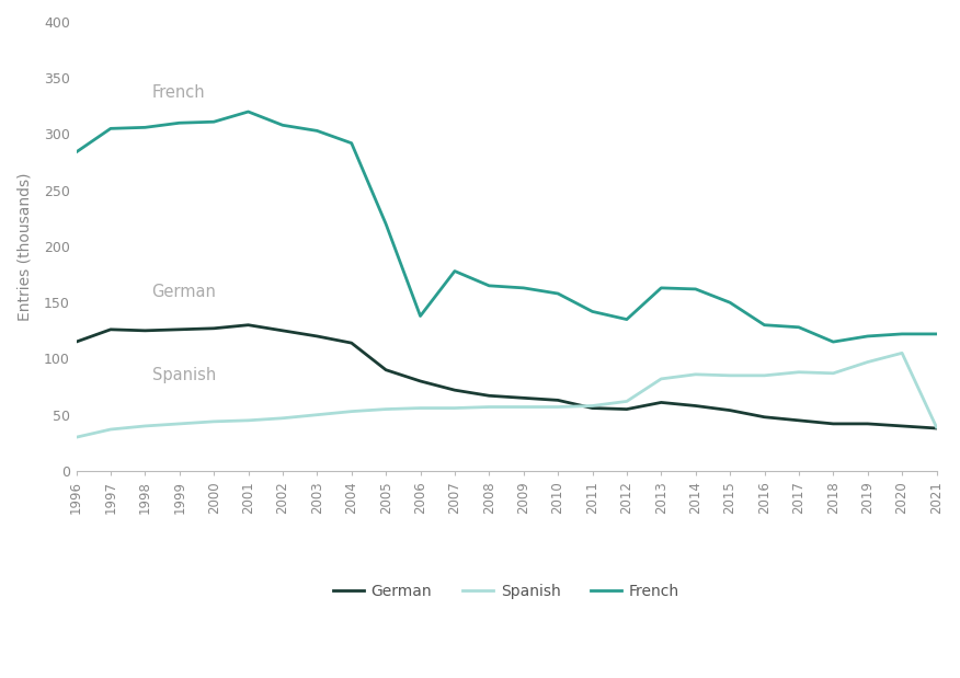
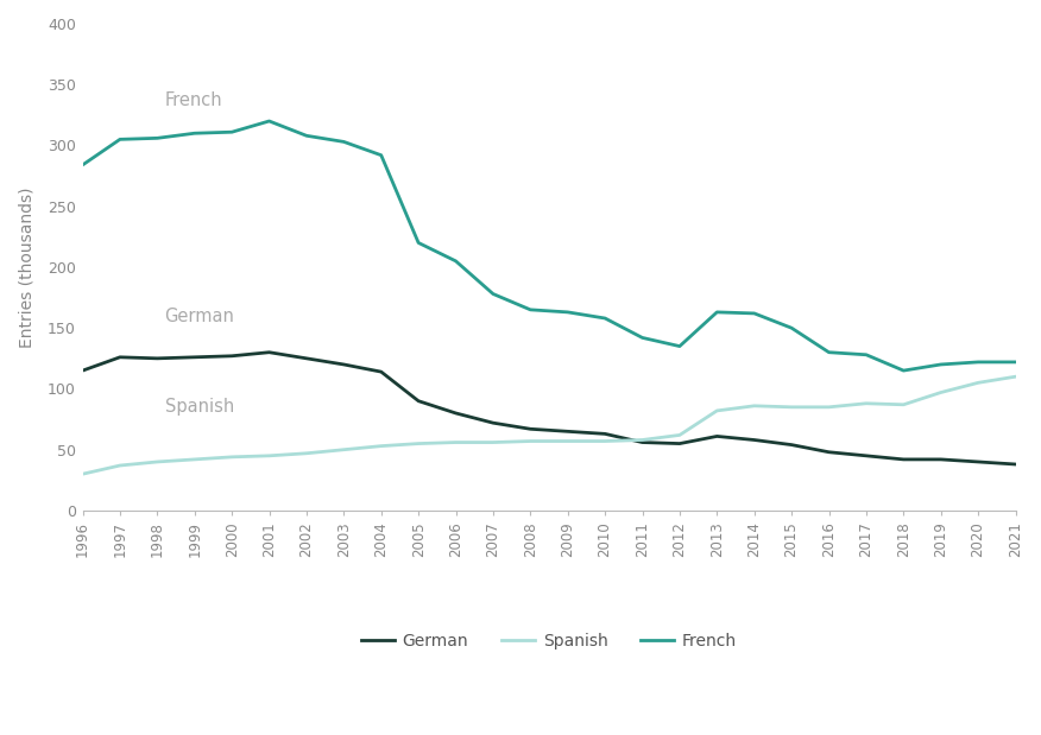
French/2006: 138 -> 205
Spanish/2021: 39 -> 110
